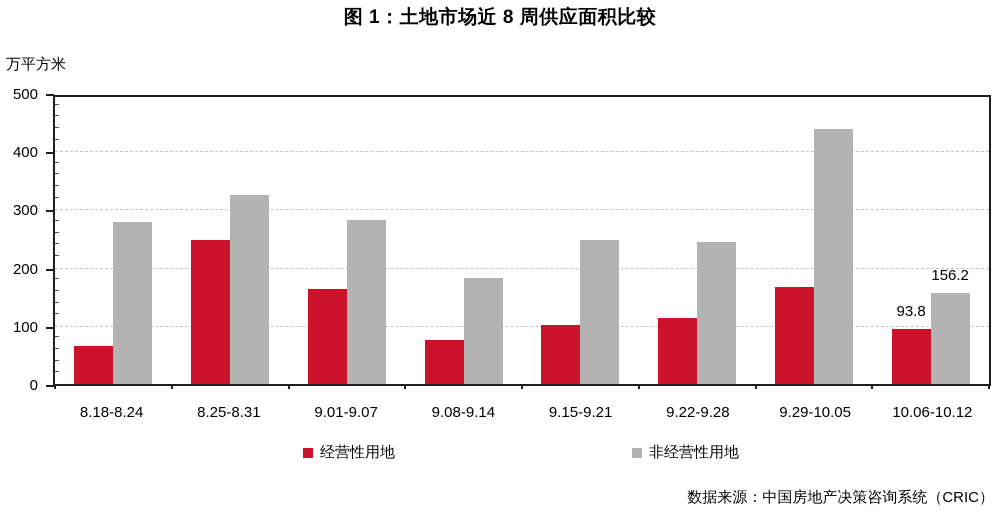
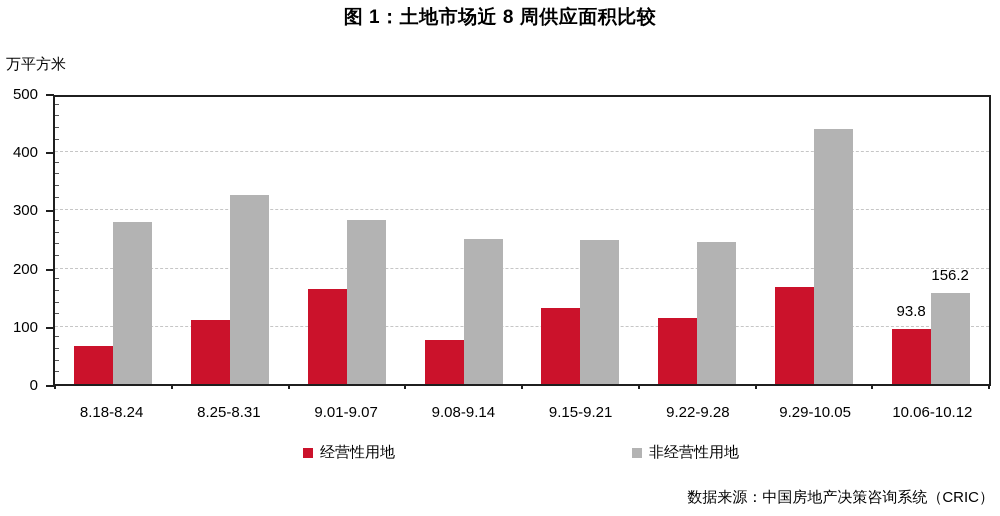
经营性用地/8.25-8.31: 250 -> 110
非经营性用地/9.08-9.14: 180 -> 250
经营性用地/9.15-9.21: 100 -> 130
